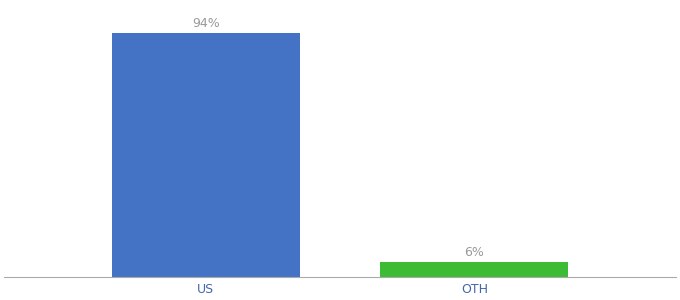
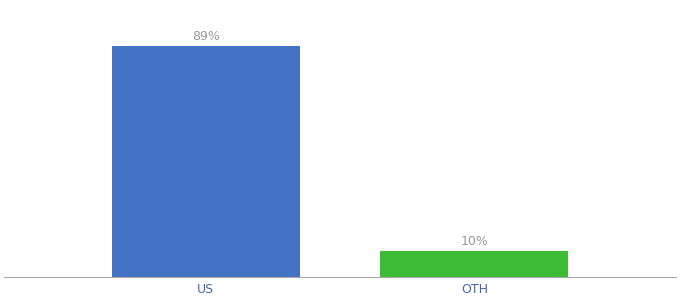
US: 94% -> 89%
OTH: 6% -> 10%
